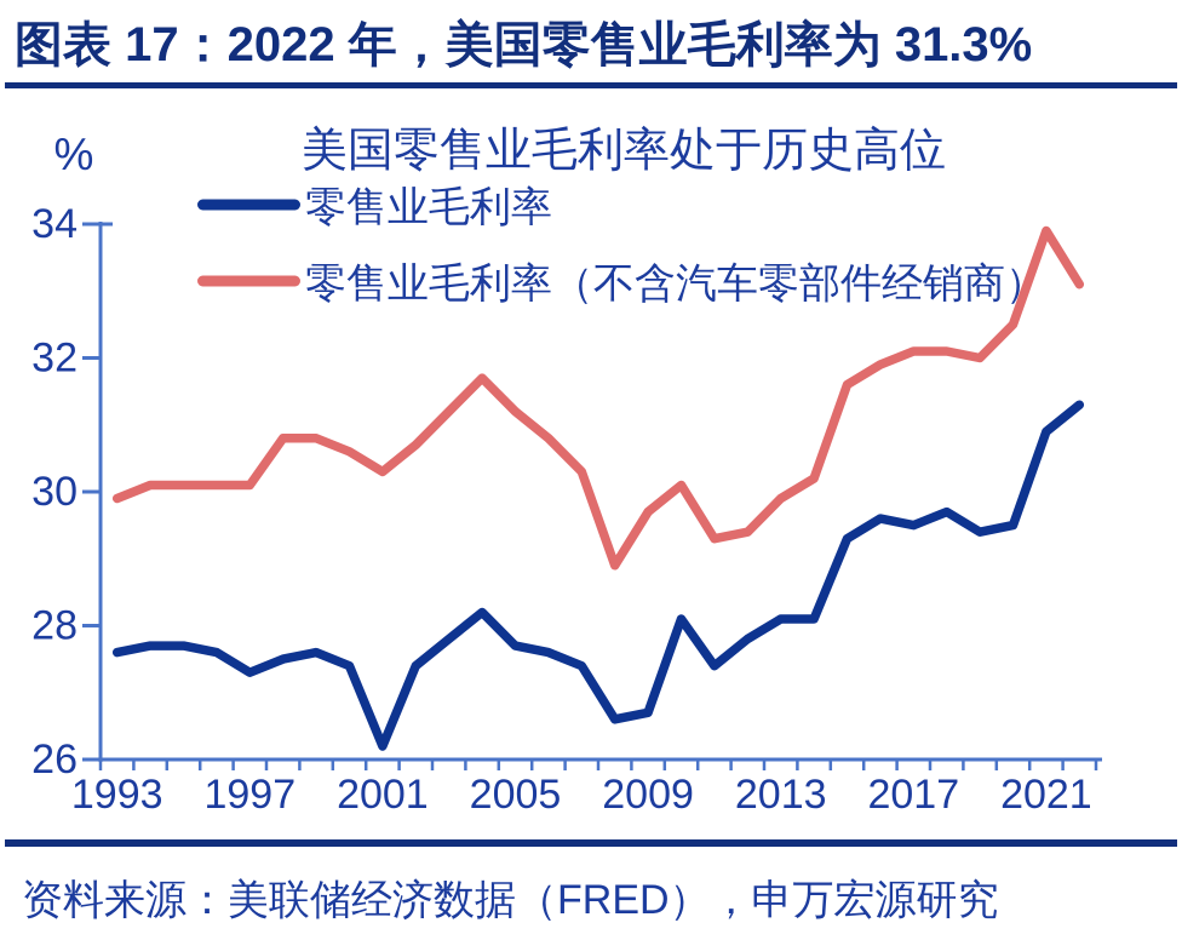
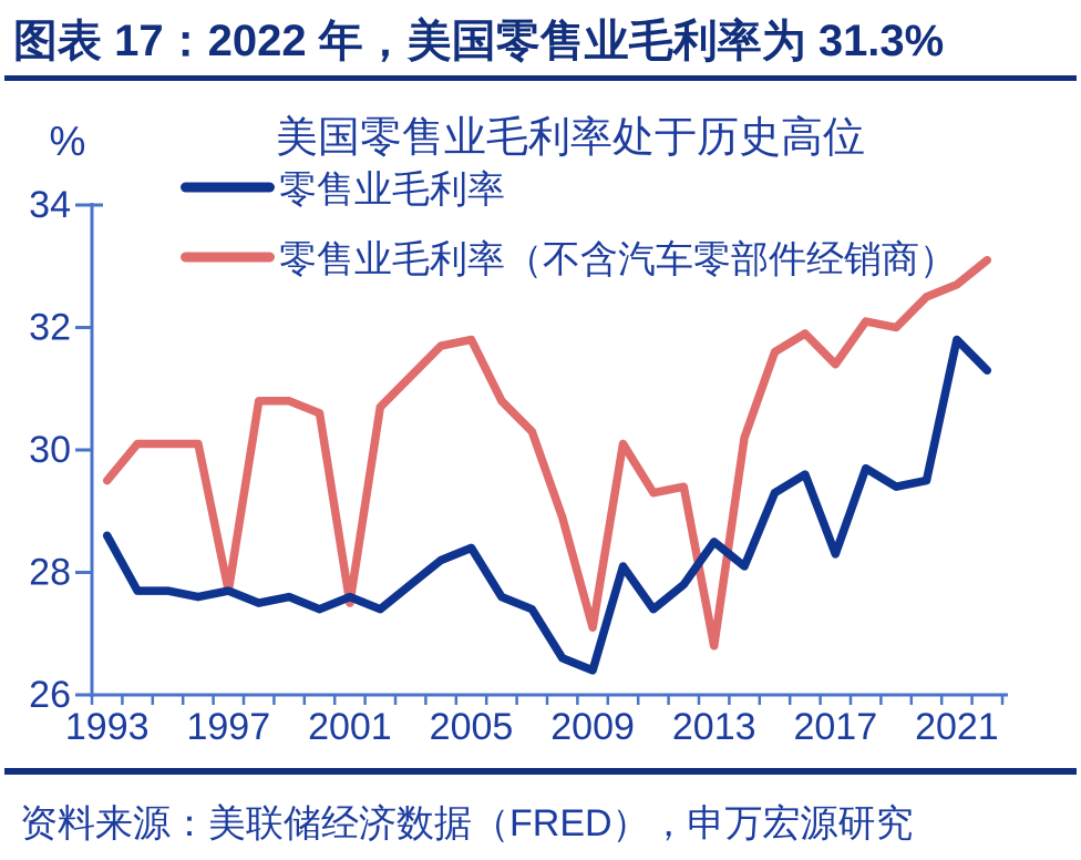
零售业毛利率/1993: 27.6 -> 28.6
零售业毛利率（不含汽车零部件经销商）/1993: 29.9 -> 29.5
零售业毛利率/1997: 27.3 -> 27.7
零售业毛利率（不含汽车零部件经销商）/1997: 30.1 -> 27.7
零售业毛利率/2001: 26.2 -> 27.6
零售业毛利率（不含汽车零部件经销商）/2001: 30.3 -> 27.5
零售业毛利率/2005: 27.7 -> 28.4
零售业毛利率（不含汽车零部件经销商）/2005: 31.2 -> 31.8
零售业毛利率/2009: 26.7 -> 26.4
零售业毛利率（不含汽车零部件经销商）/2009: 29.7 -> 27.1
零售业毛利率/2013: 28.1 -> 28.5
零售业毛利率（不含汽车零部件经销商）/2013: 29.9 -> 26.8
零售业毛利率/2017: 29.5 -> 28.3
零售业毛利率（不含汽车零部件经销商）/2017: 32.1 -> 31.4
零售业毛利率/2021: 30.9 -> 31.8
零售业毛利率（不含汽车零部件经销商）/2021: 33.9 -> 32.7
